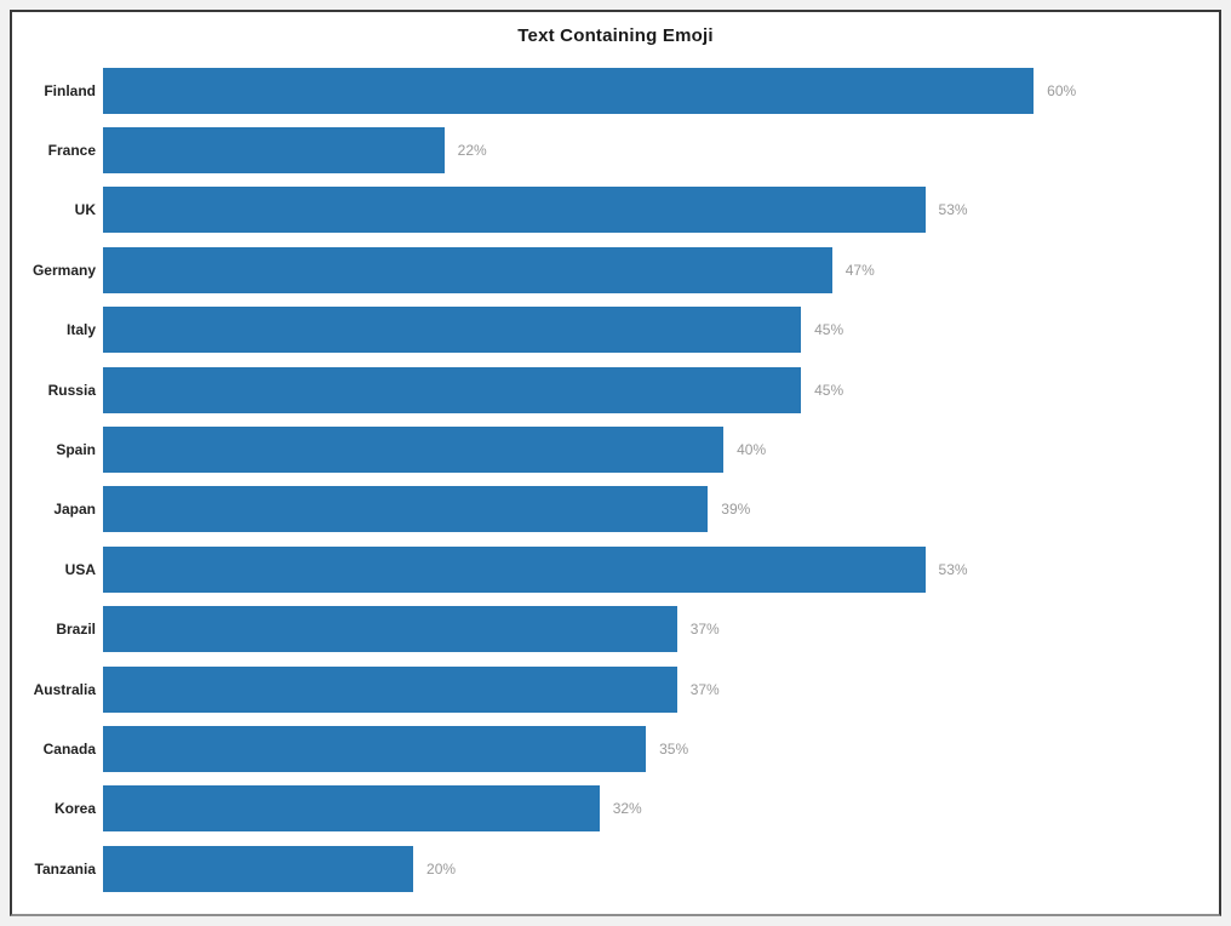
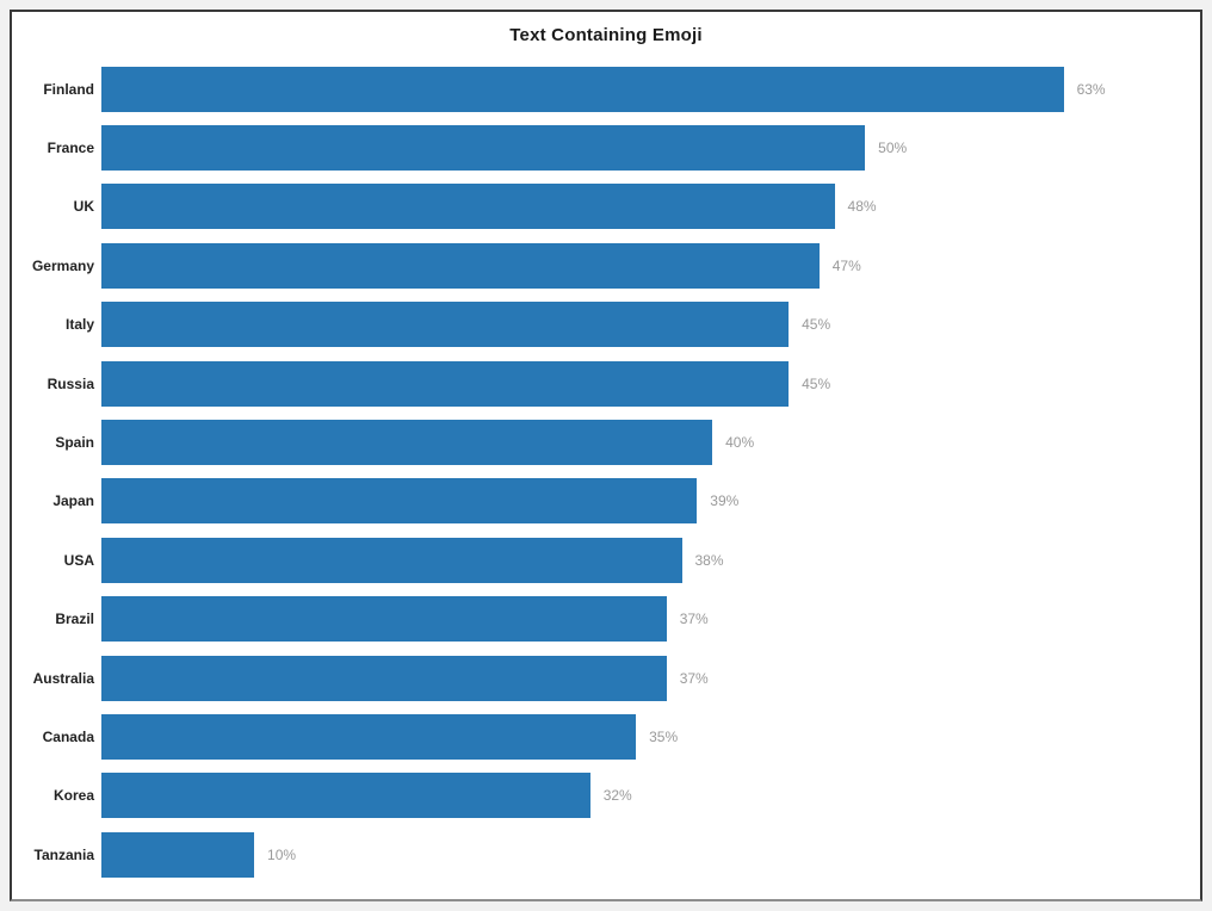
Finland: 60% -> 63%
France: 22% -> 50%
UK: 53% -> 48%
USA: 53% -> 38%
Tanzania: 20% -> 10%
